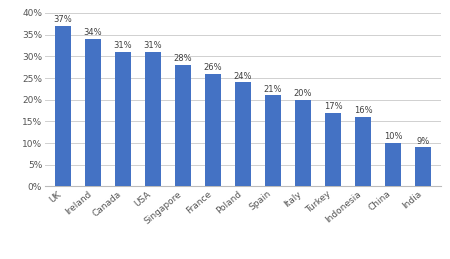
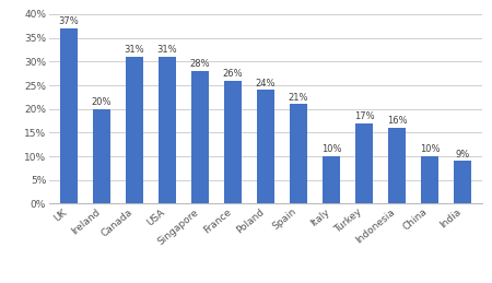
Ireland: 34% -> 20%
Italy: 20% -> 10%
